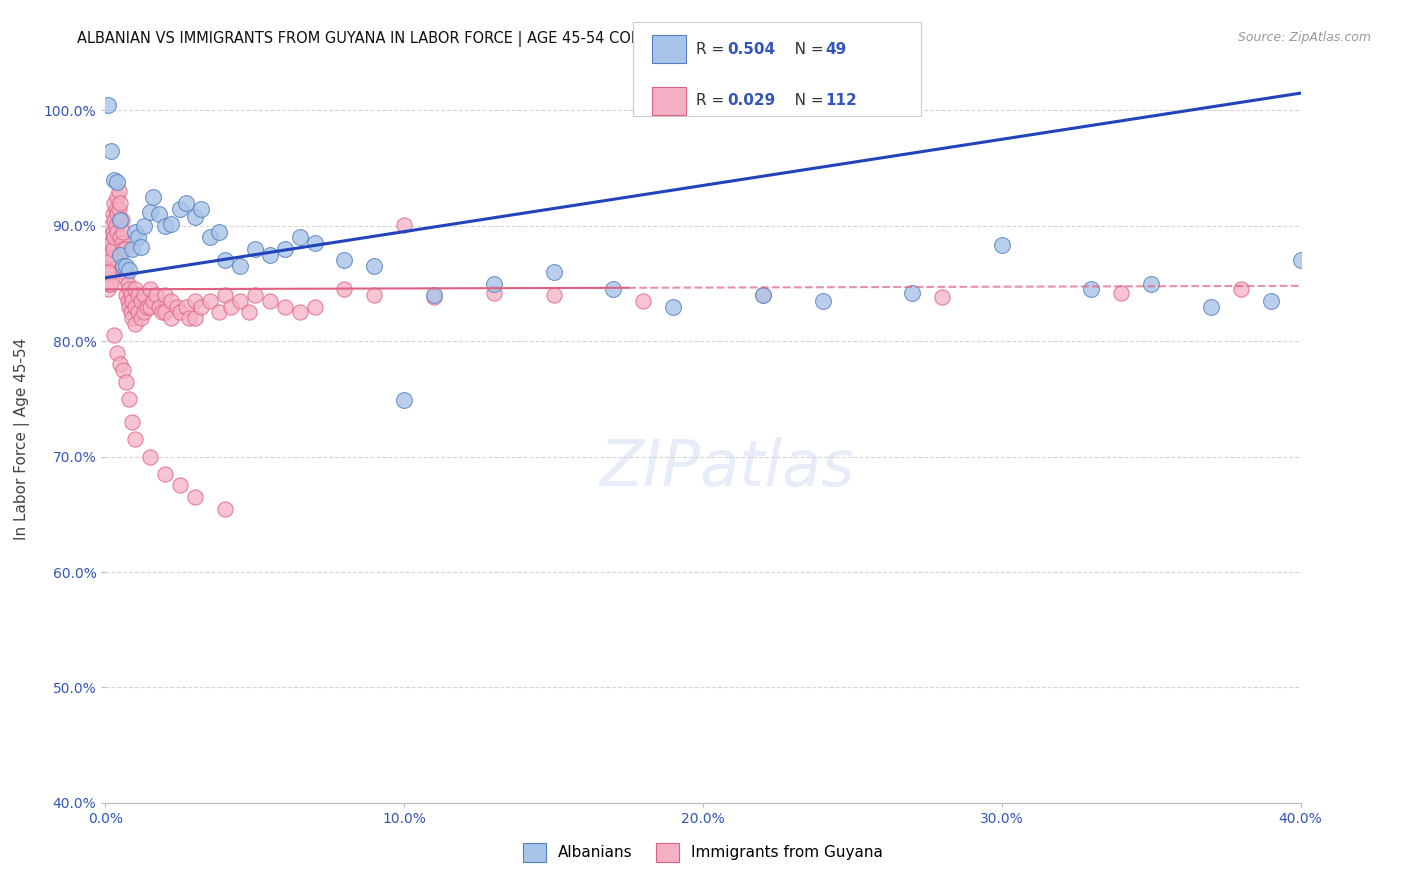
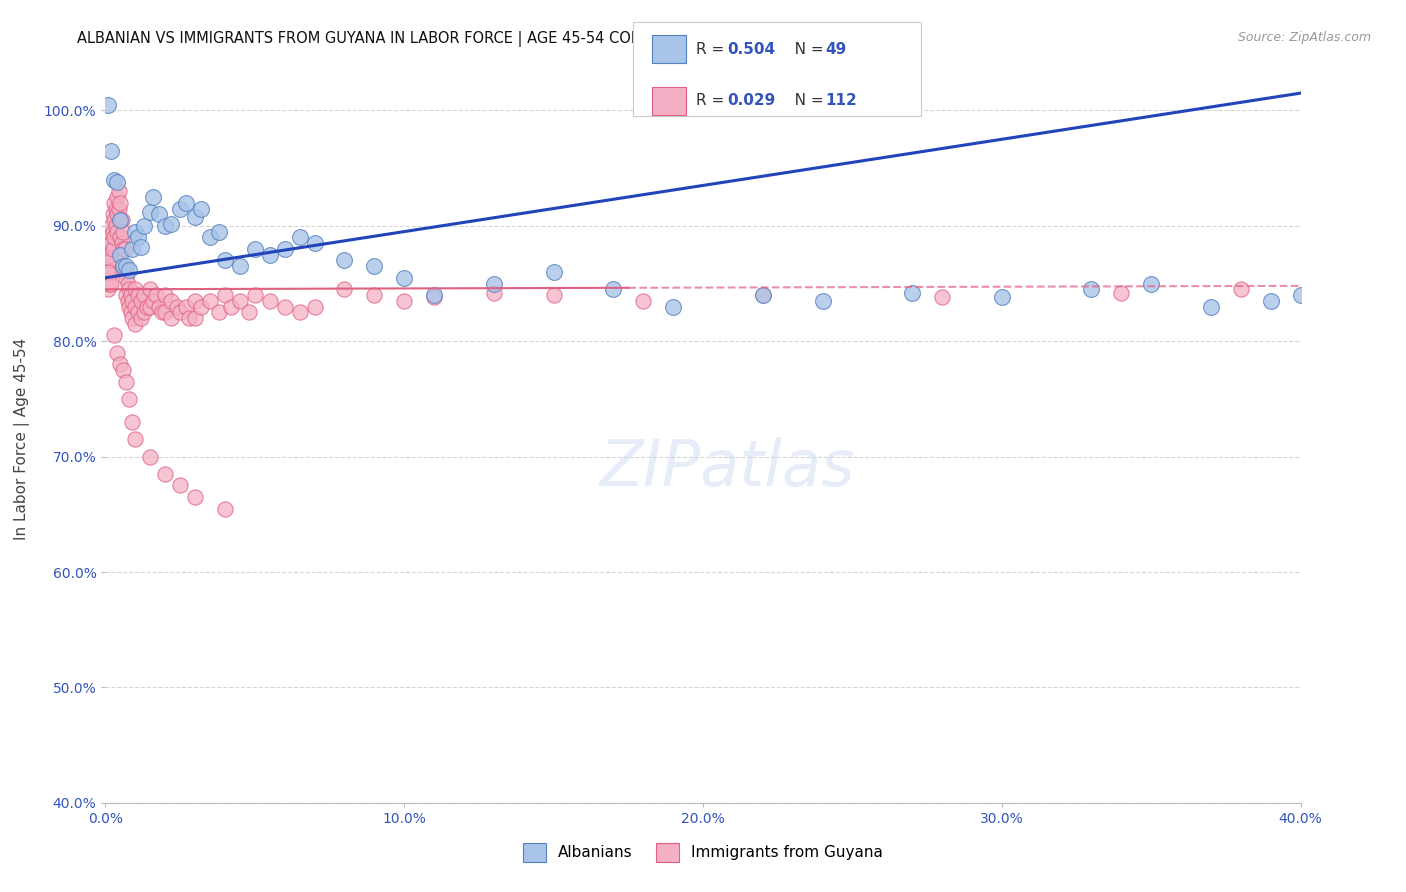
Albanians/10.0%: 74.9% -> 85.5%
Immigrants from Guyana/10.0%: 90.1% -> 83.5%
Albanians/30.0%: 88.3% -> 83.8%
Albanians/40.0%: 87.0% -> 84.0%
